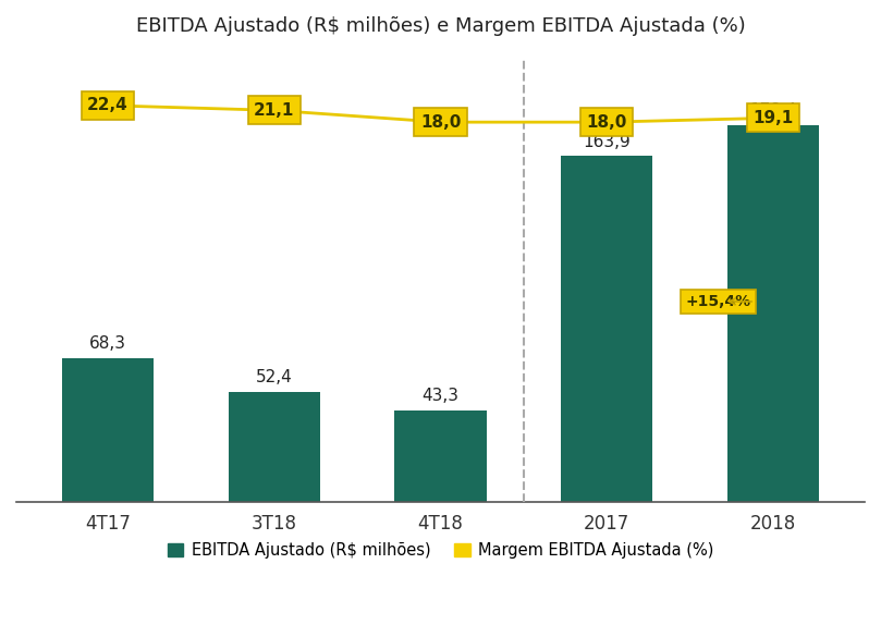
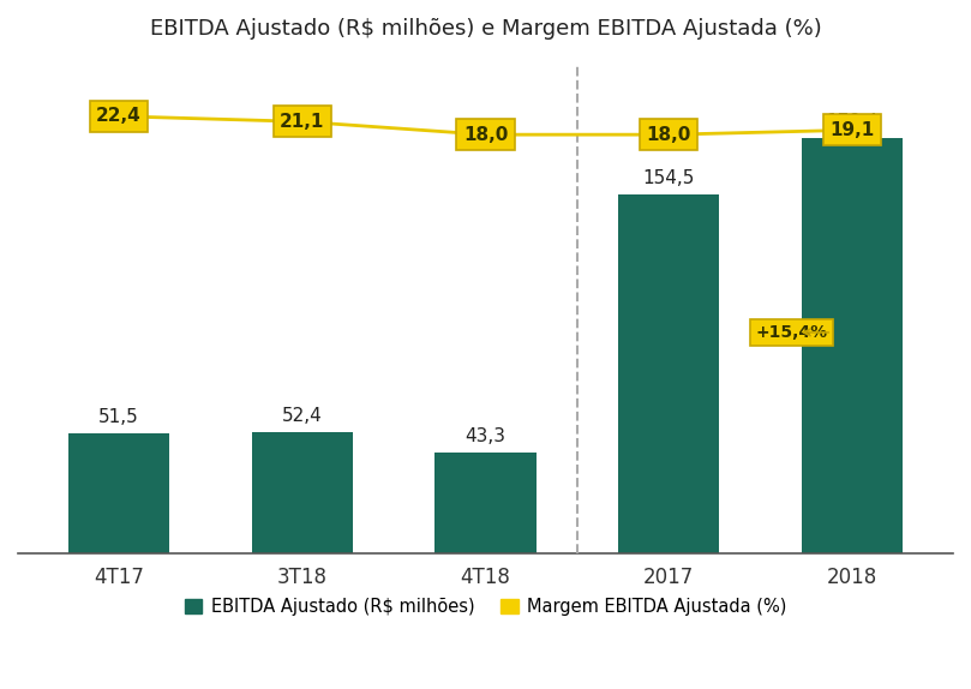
EBITDA Ajustado (R$ milhões)/4T17: 68,3 -> 51,5
EBITDA Ajustado (R$ milhões)/2017: 163,9 -> 154,5
